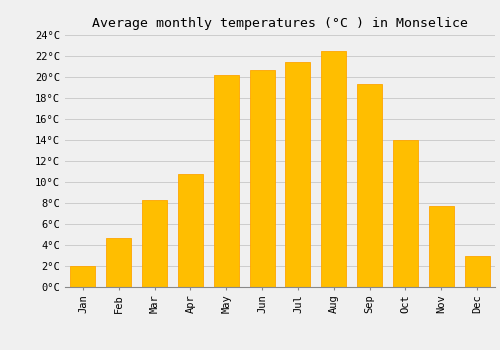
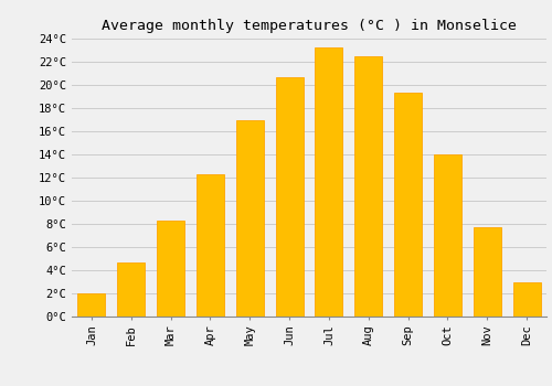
Apr: 10.8°C -> 12.3°C
May: 20.2°C -> 17.0°C
Jul: 21.4°C -> 23.2°C
